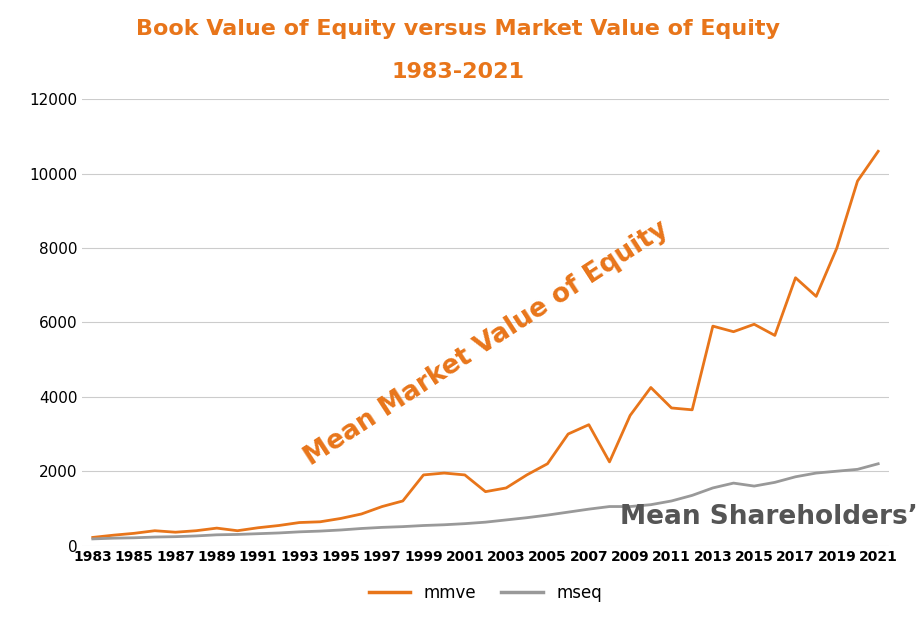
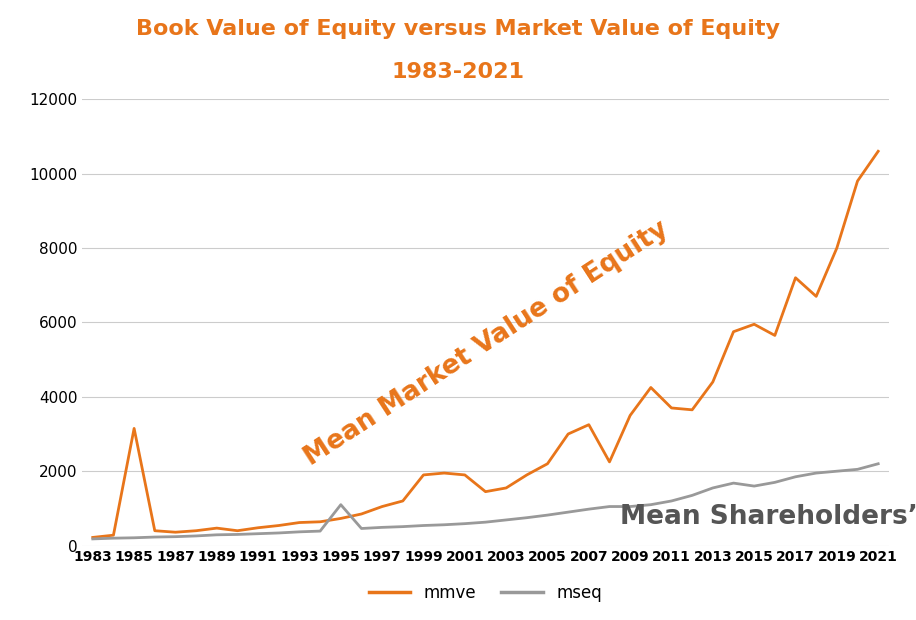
mmve/1985: 330 -> 3150
mseq/1995: 420 -> 1100
mmve/2013: 5900 -> 4400
